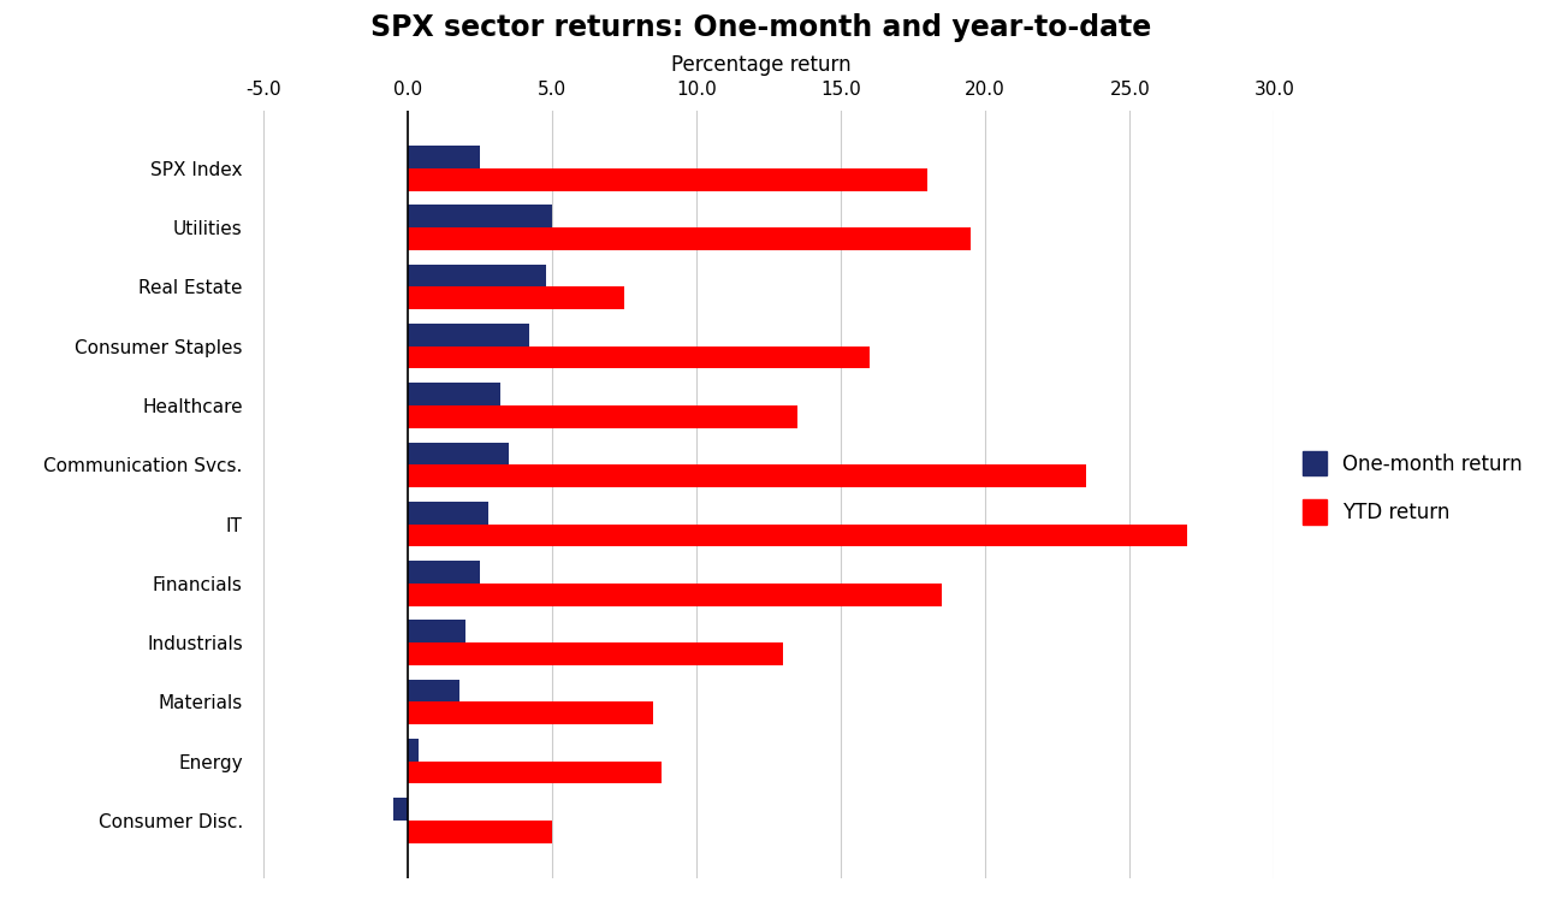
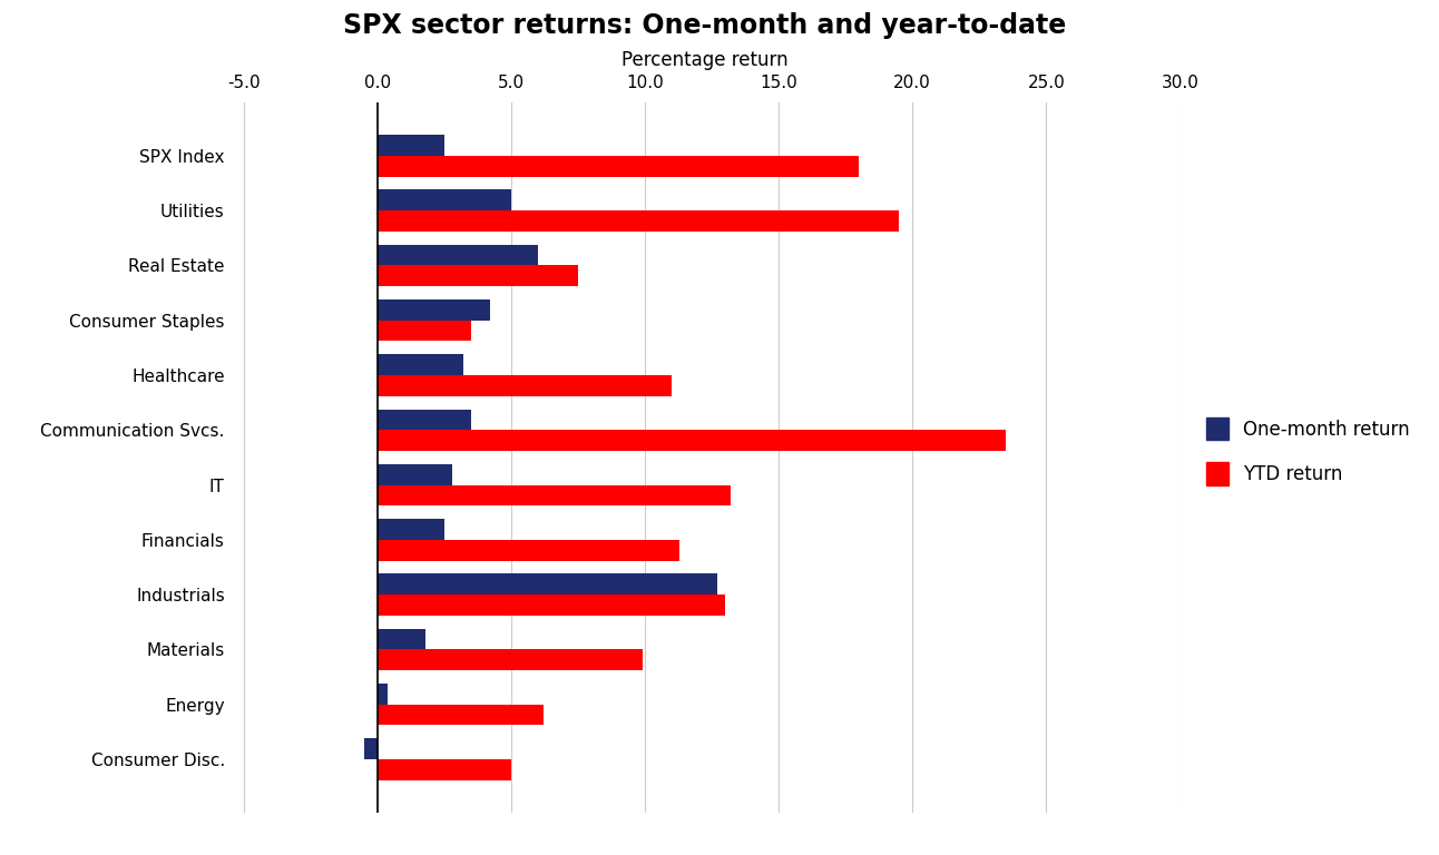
One-month return/Real Estate: 4.8 -> 6.0
YTD return/Consumer Staples: 16.0 -> 3.5
YTD return/Healthcare: 13.5 -> 11.0
YTD return/IT: 27.0 -> 13.2
YTD return/Financials: 18.5 -> 11.3
One-month return/Industrials: 2.0 -> 12.7
YTD return/Materials: 8.5 -> 9.9
YTD return/Energy: 8.8 -> 6.2
